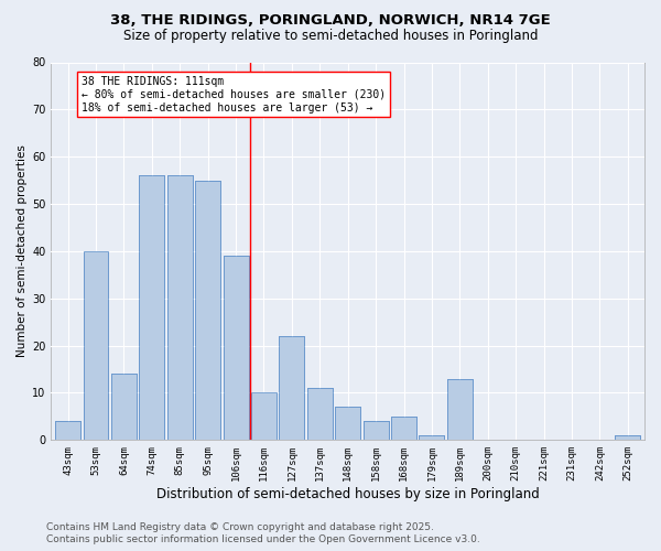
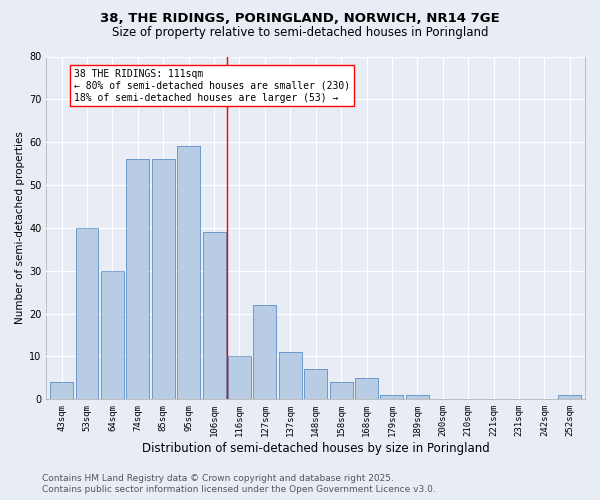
64sqm: 14 -> 30
95sqm: 55 -> 59
189sqm: 13 -> 1
